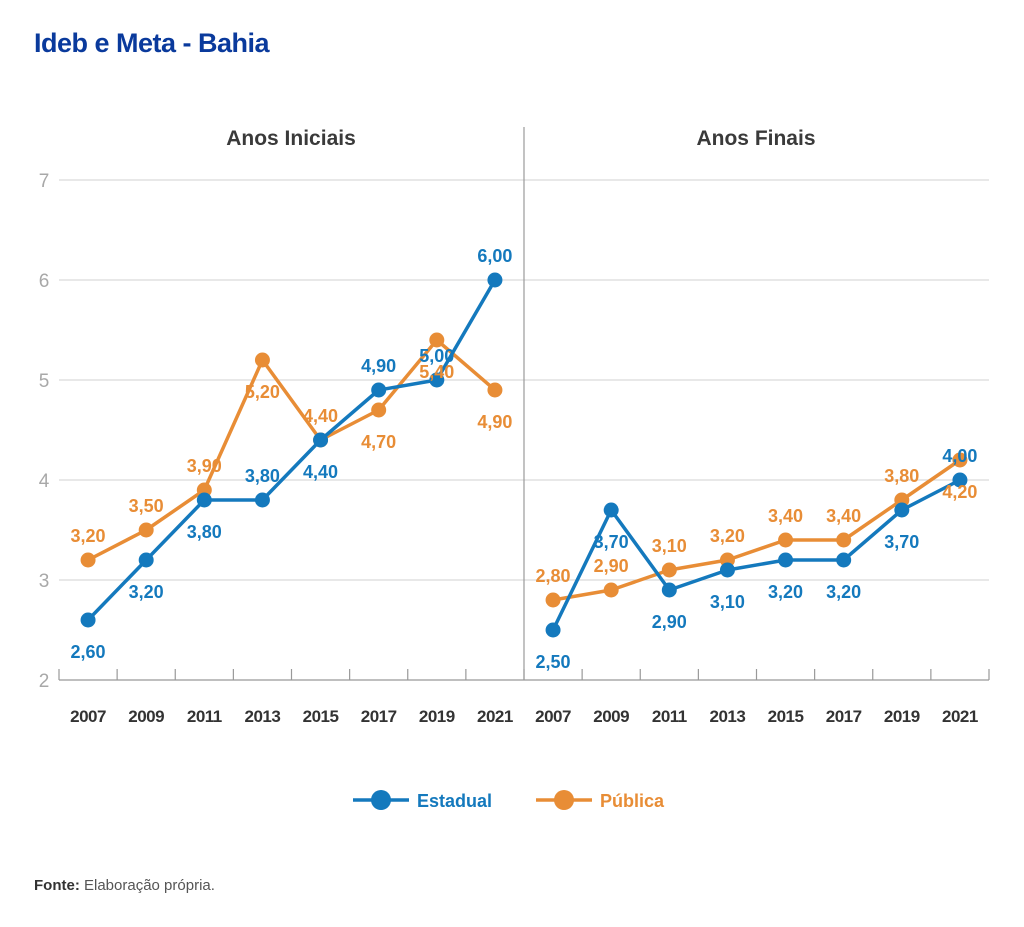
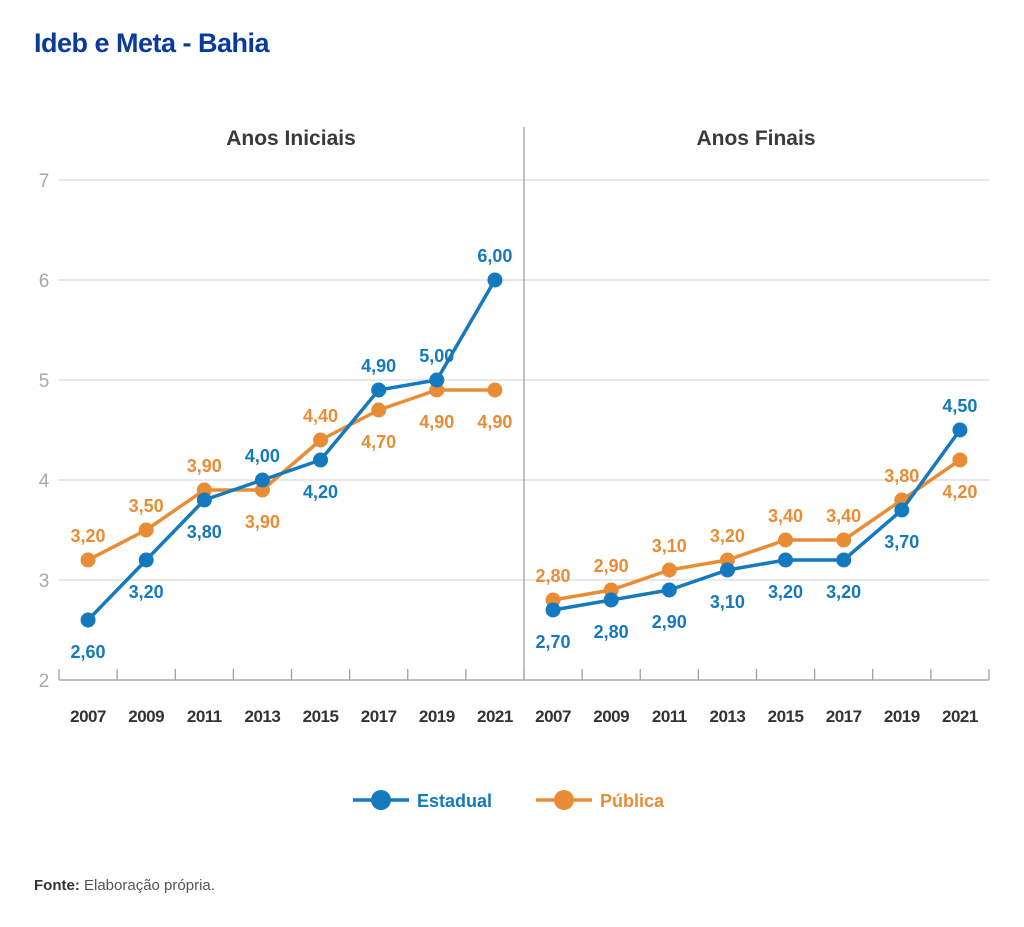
Anos Iniciais/Estadual/2013: 3,80 -> 4,00
Anos Iniciais/Pública/2013: 5,20 -> 3,90
Anos Iniciais/Estadual/2015: 4,40 -> 4,20
Anos Iniciais/Pública/2019: 5,40 -> 4,90
Anos Finais/Estadual/2007: 2,50 -> 2,70
Anos Finais/Estadual/2009: 3,70 -> 2,80
Anos Finais/Estadual/2021: 4,00 -> 4,50
